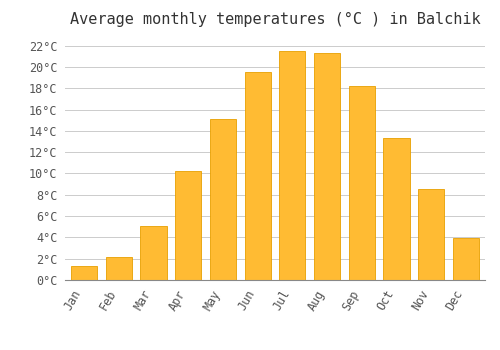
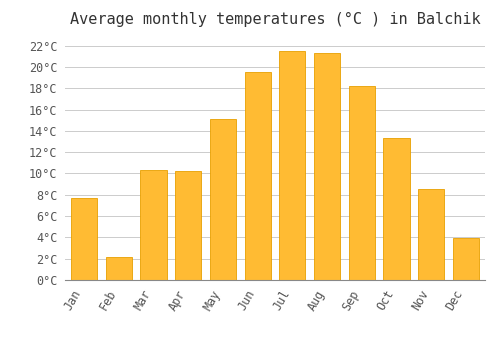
Jan: 1.3°C -> 7.7°C
Mar: 5.1°C -> 10.3°C
